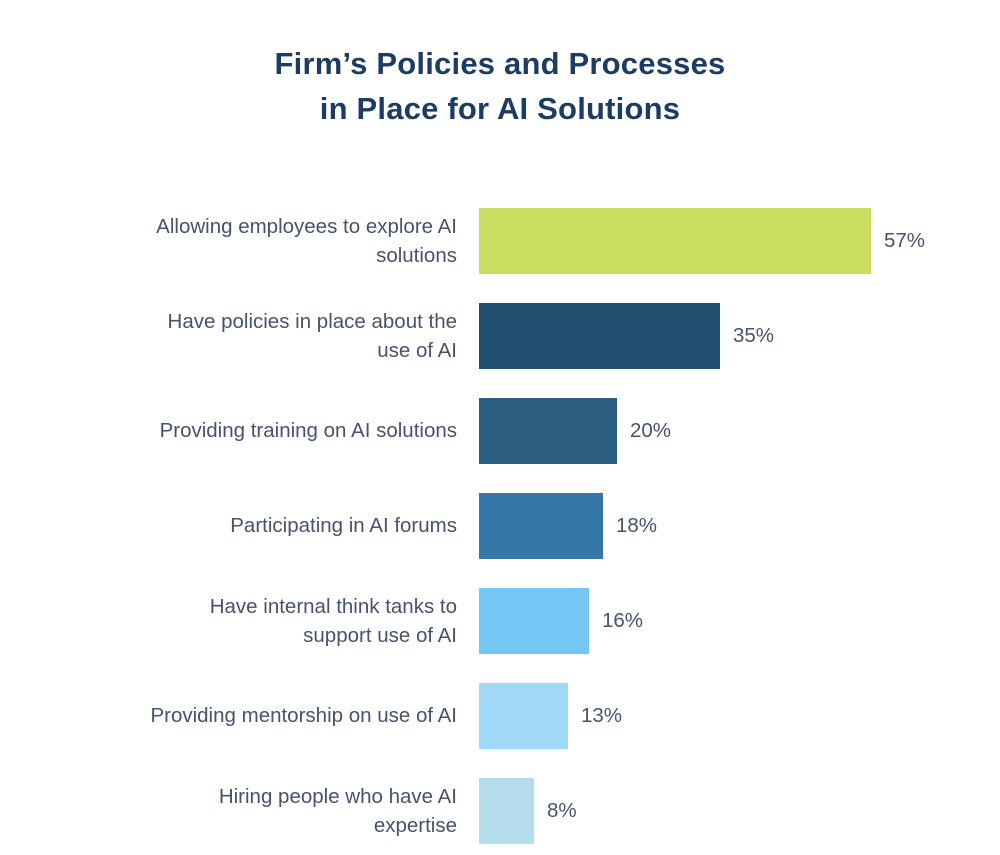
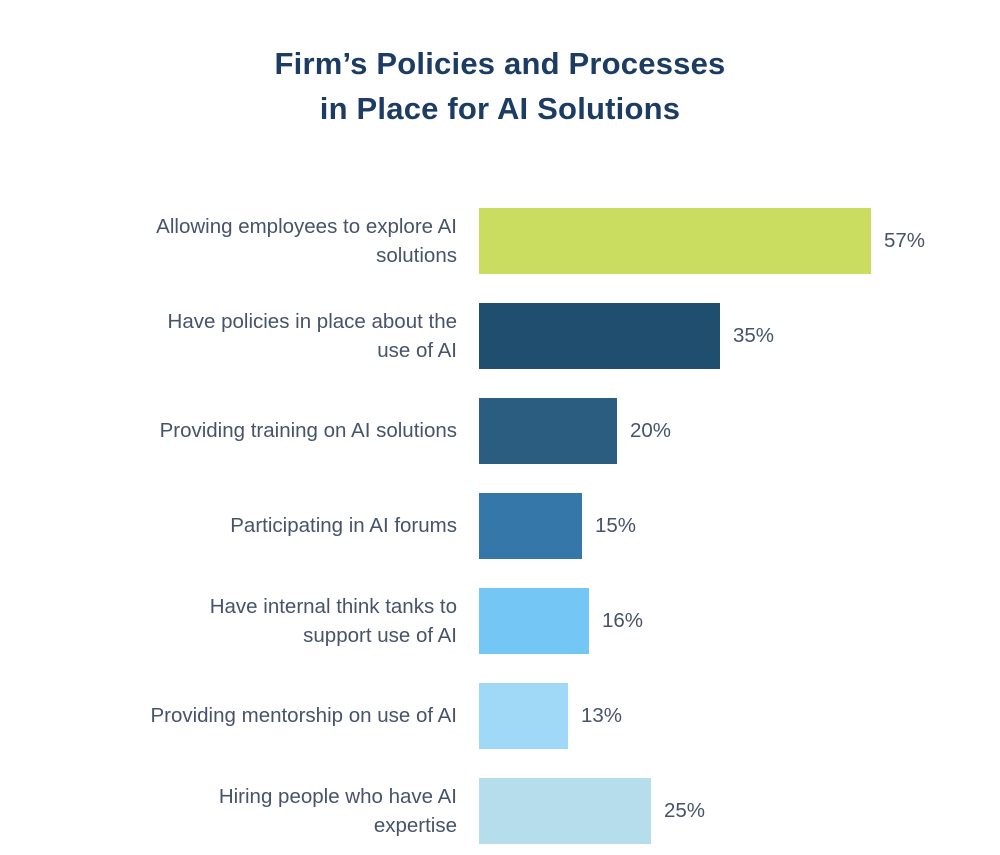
Participating in AI forums: 18% -> 15%
Hiring people who have AI expertise: 8% -> 25%
